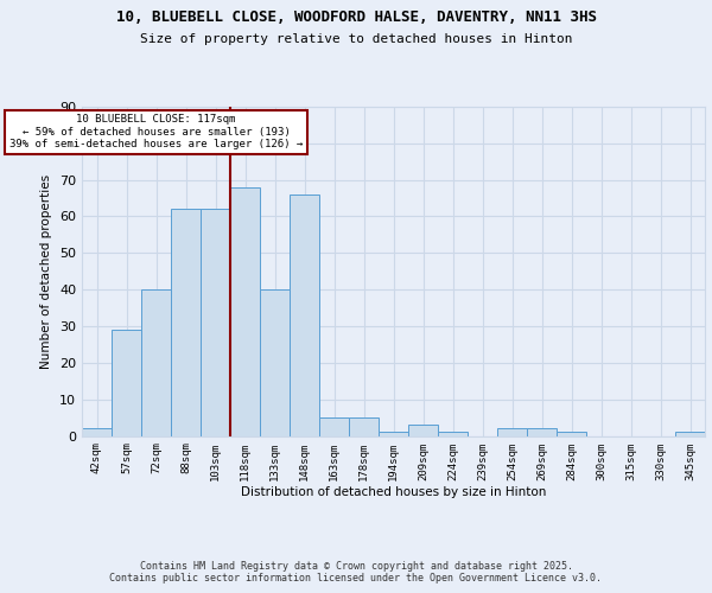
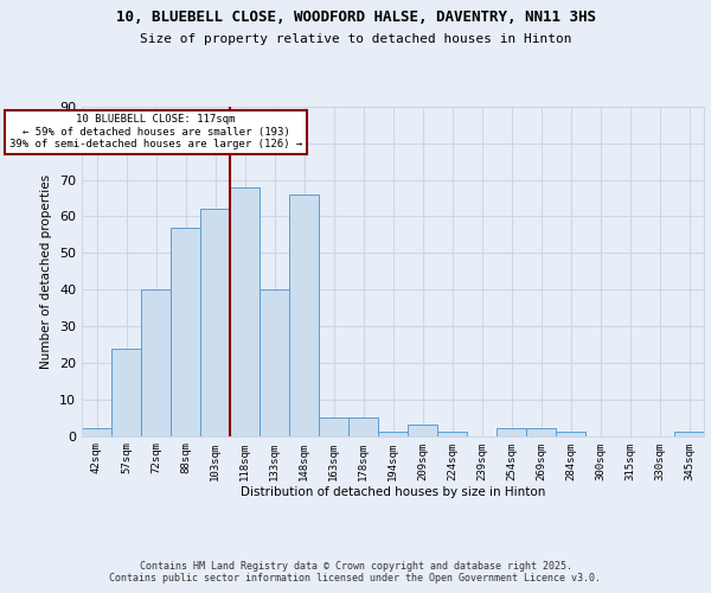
57sqm: 29 -> 24
88sqm: 62 -> 57
